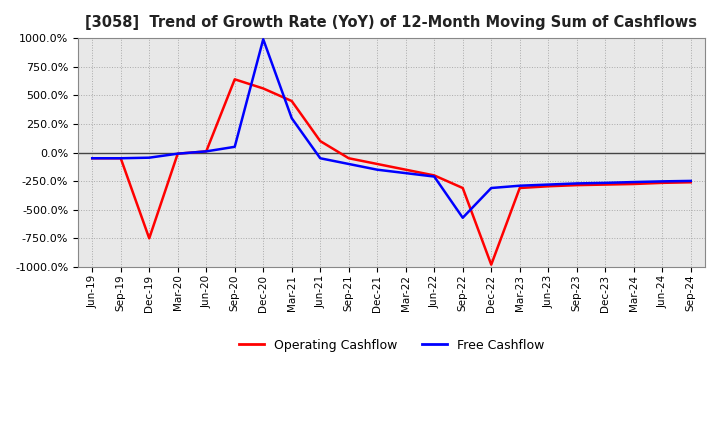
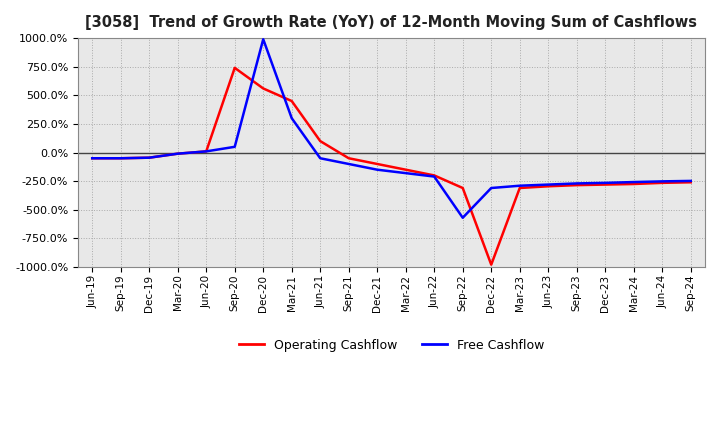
Operating Cashflow/Dec-19: -750% -> -40%
Operating Cashflow/Sep-20: 640% -> 740%
